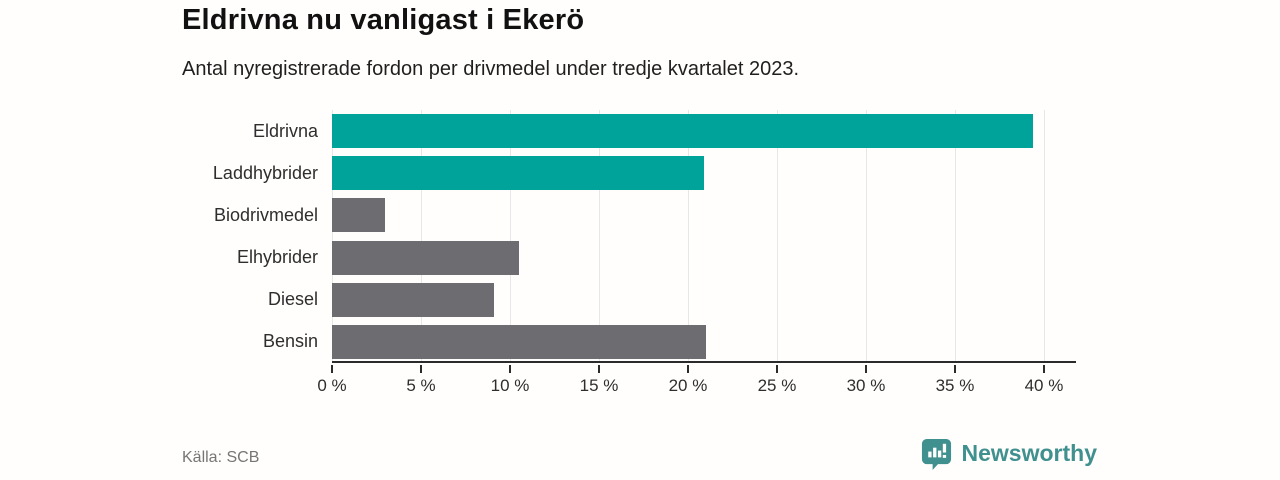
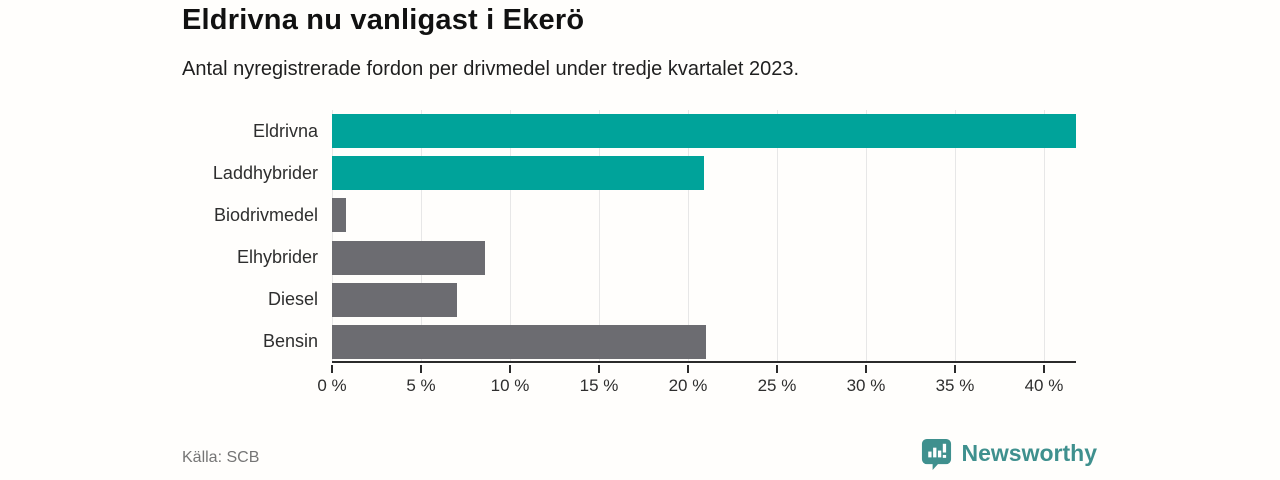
Eldrivna: 39.4% -> 41.8%
Biodrivmedel: 3.0% -> 0.8%
Elhybrider: 10.5% -> 8.6%
Diesel: 9.1% -> 7.0%
